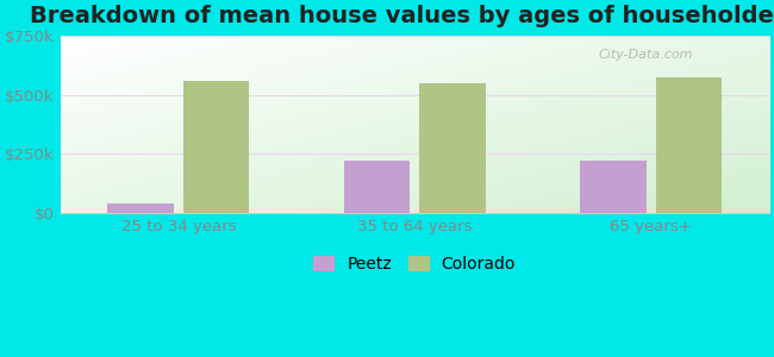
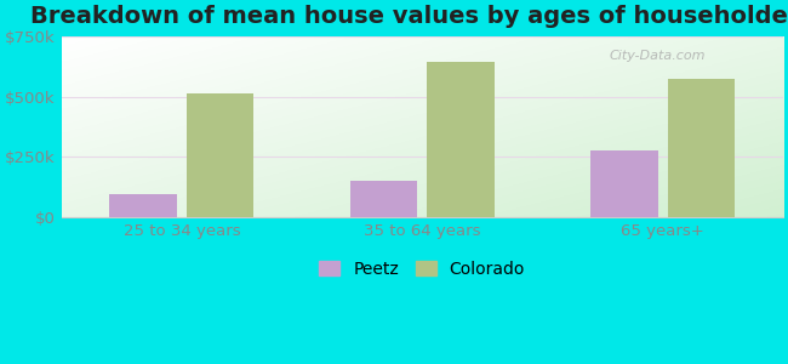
Peetz/25 to 34 years: $40k -> $100k
Colorado/25 to 34 years: $560k -> $520k
Peetz/35 to 64 years: $220k -> $150k
Colorado/35 to 64 years: $550k -> $640k
Peetz/65 years+: $220k -> $280k
